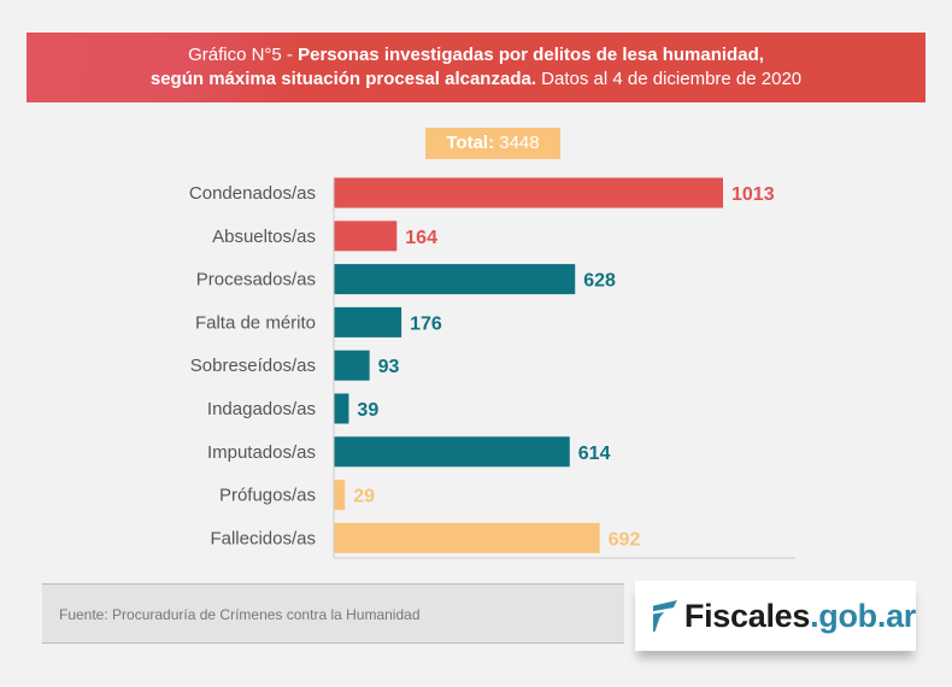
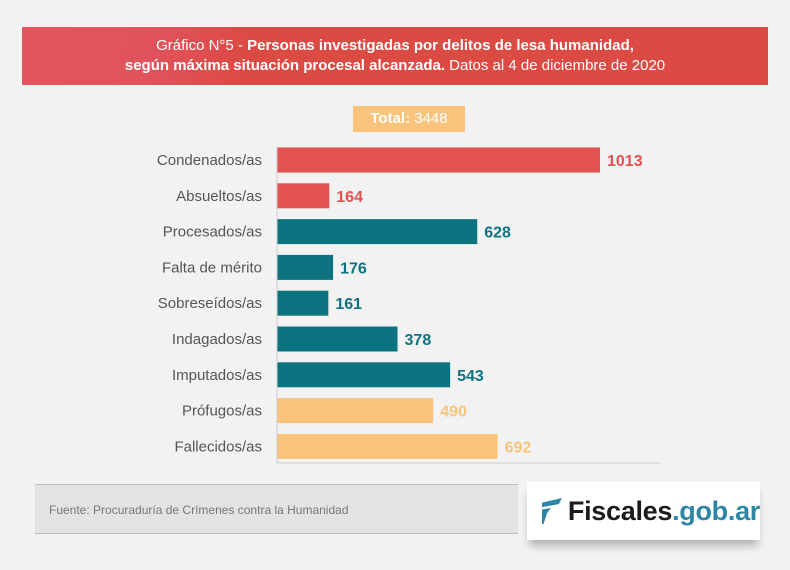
Sobreseídos/as: 93 -> 161
Indagados/as: 39 -> 378
Imputados/as: 614 -> 543
Prófugos/as: 29 -> 490
